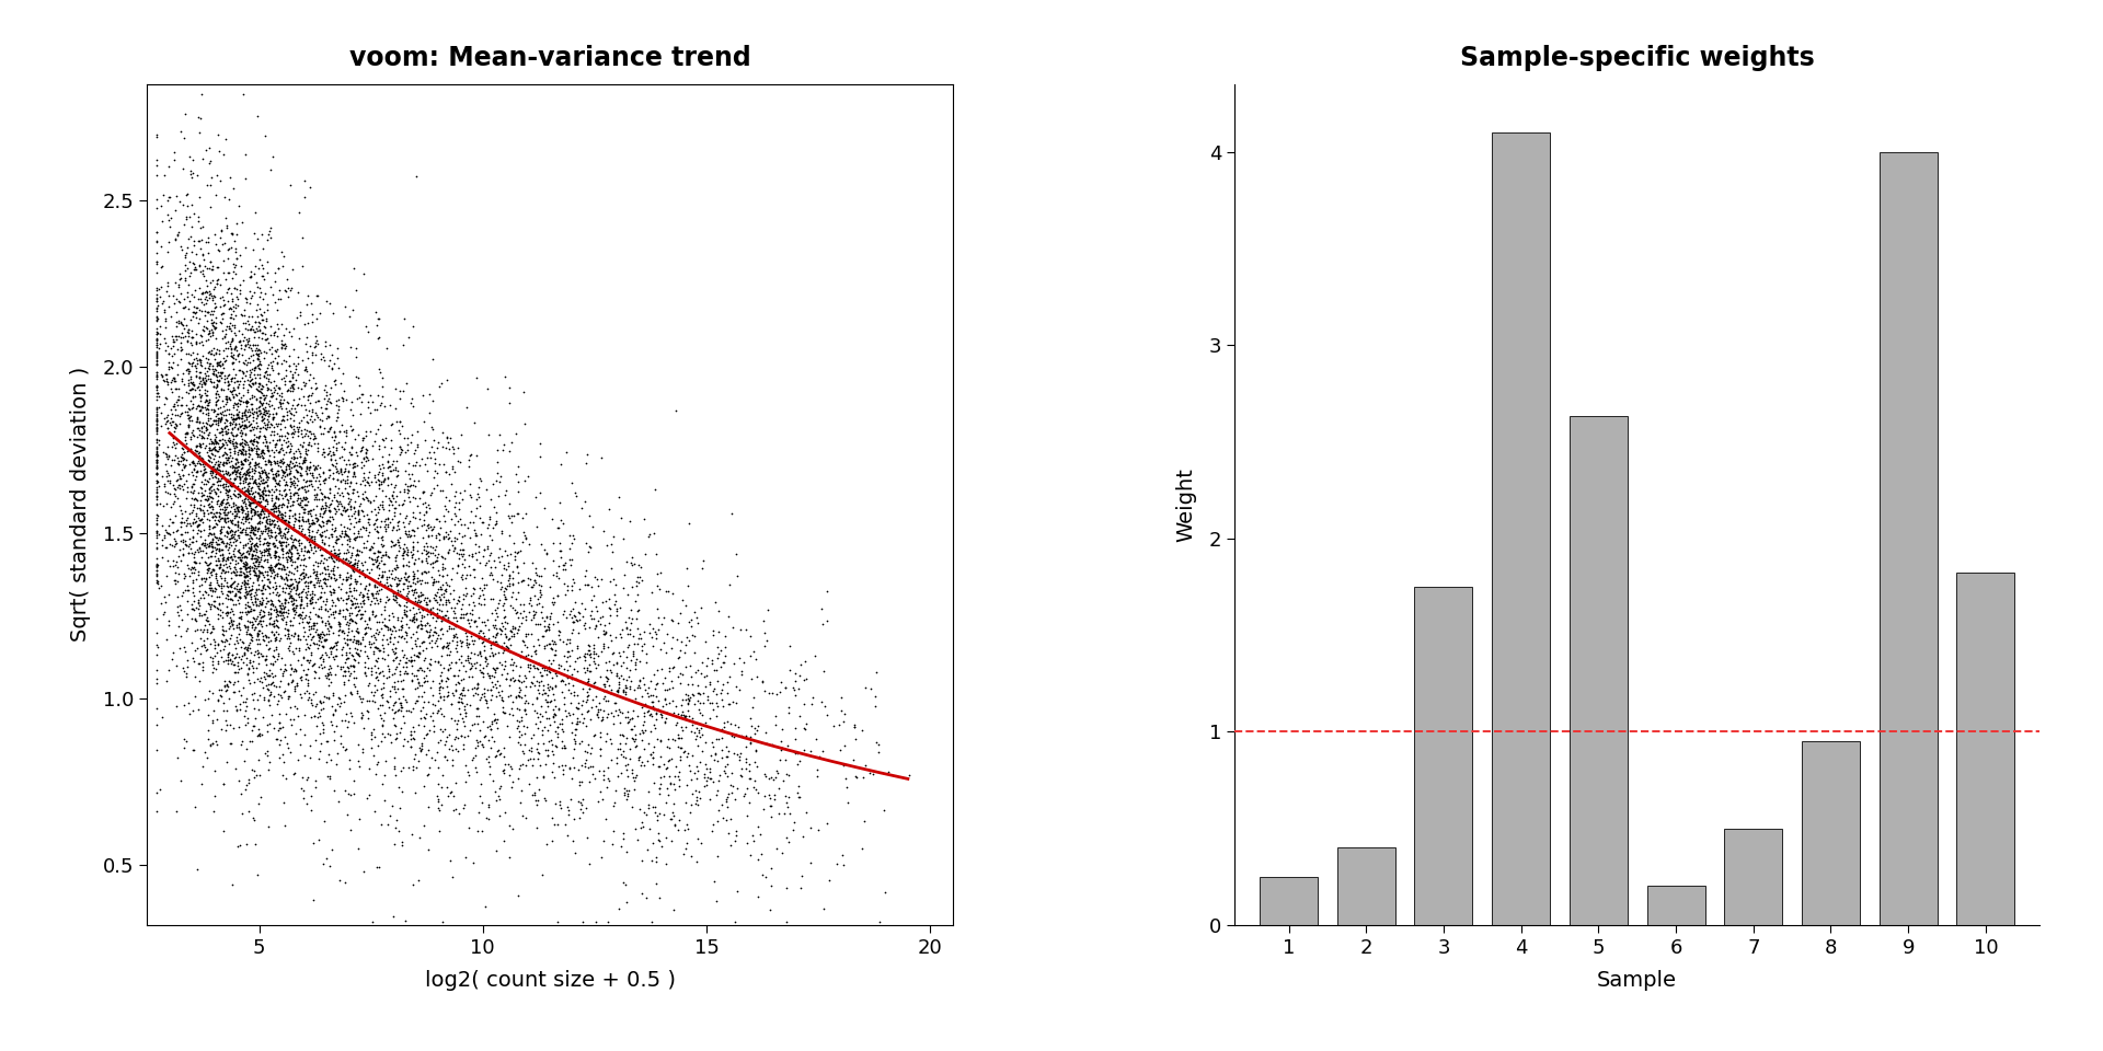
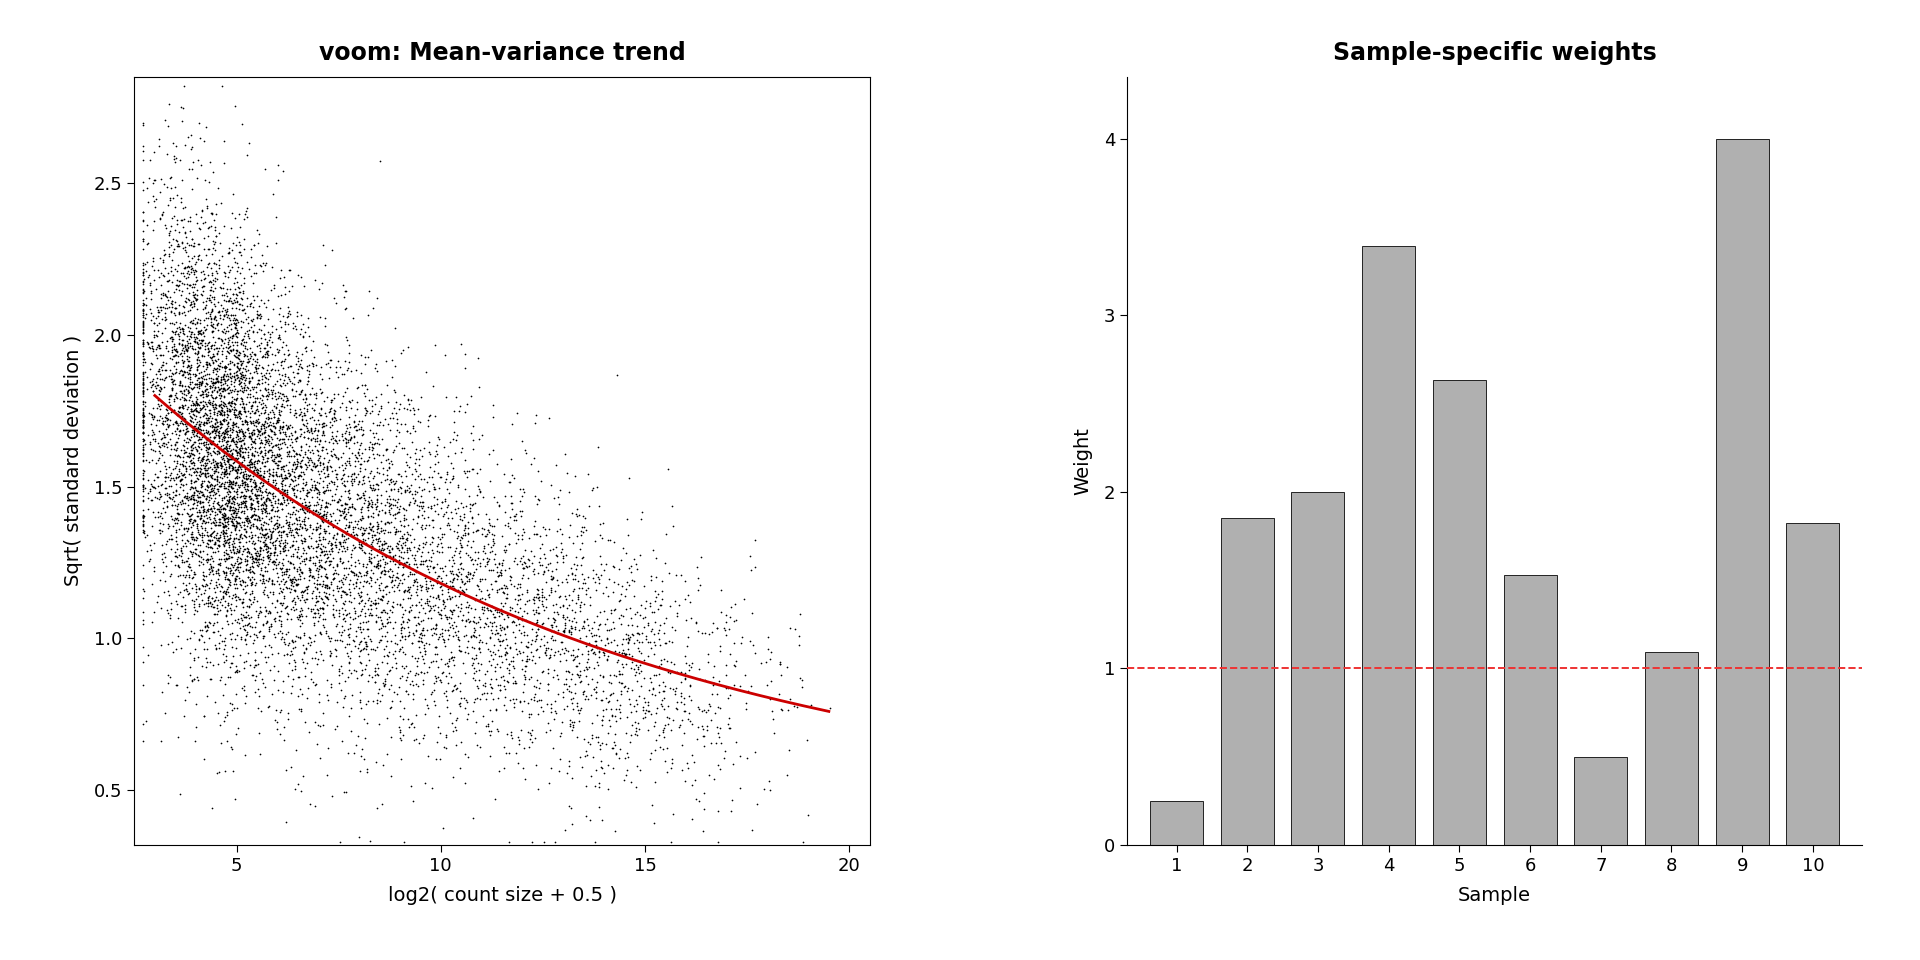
Sample-specific weights/2: 0.40 -> 1.85
Sample-specific weights/3: 1.75 -> 2.00
Sample-specific weights/4: 4.10 -> 3.39
Sample-specific weights/6: 0.20 -> 1.53
Sample-specific weights/8: 0.95 -> 1.09
